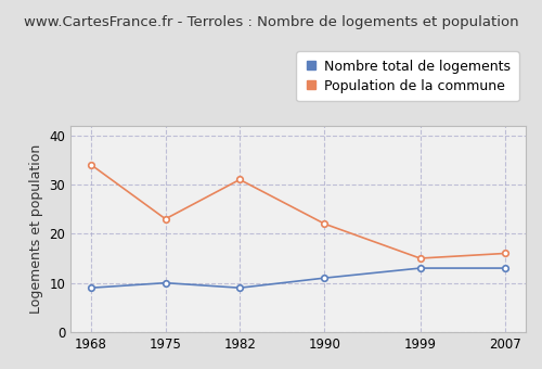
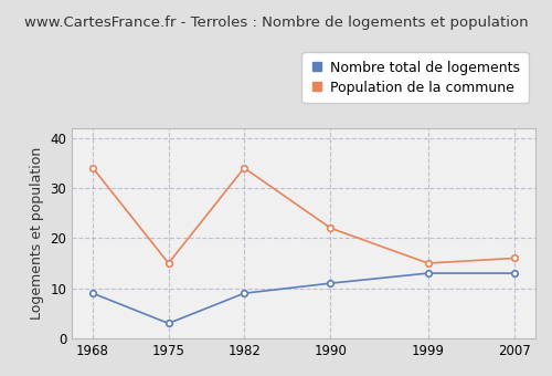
Nombre total de logements/1975: 10 -> 3
Population de la commune/1975: 23 -> 15
Population de la commune/1982: 31 -> 34
